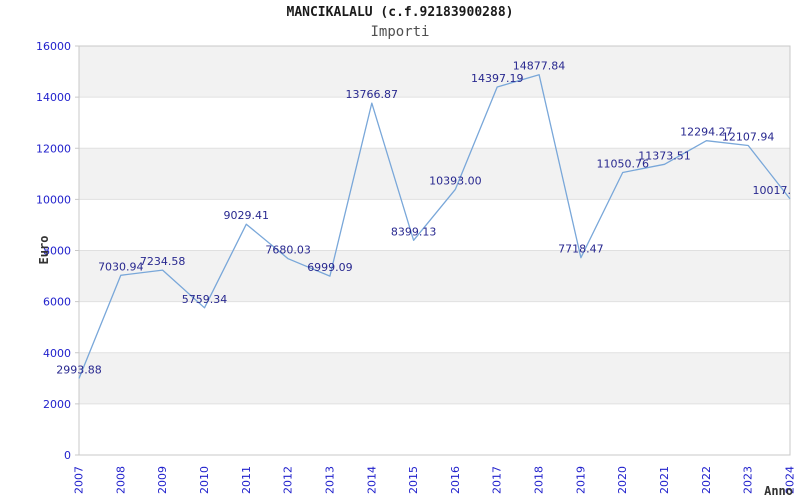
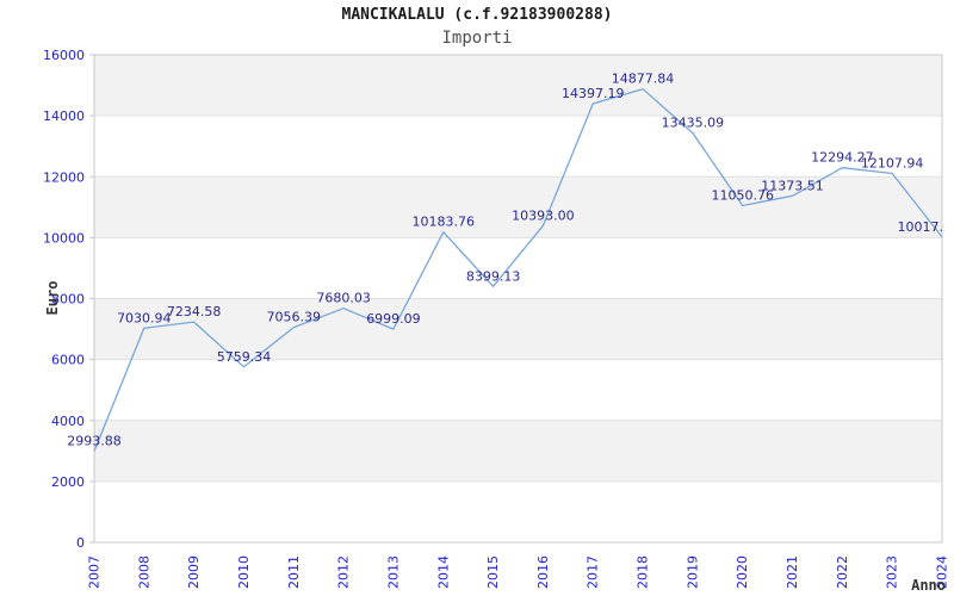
2011: 9029.41 -> 7056.39
2014: 13766.87 -> 10183.76
2019: 7718.47 -> 13435.09
